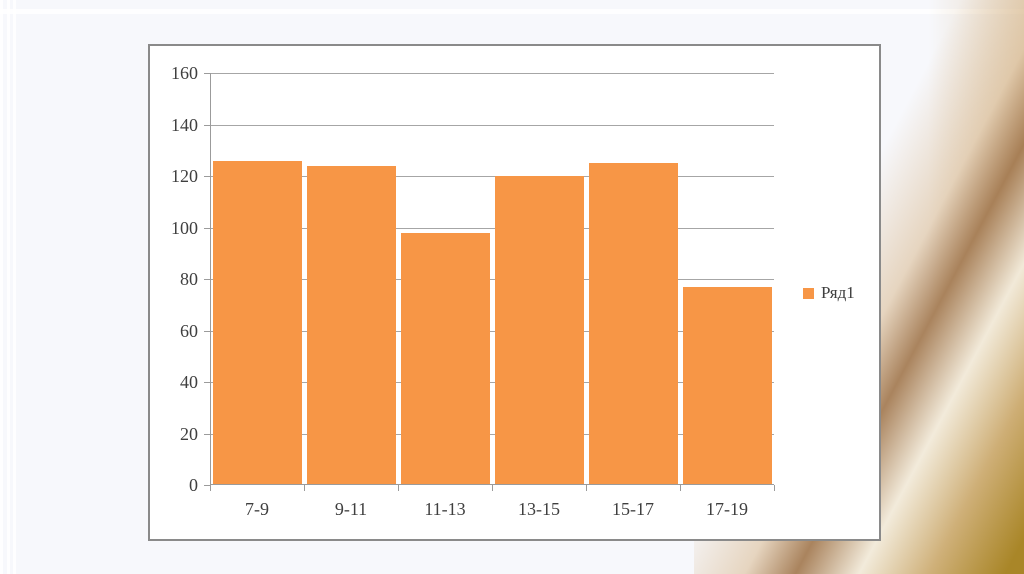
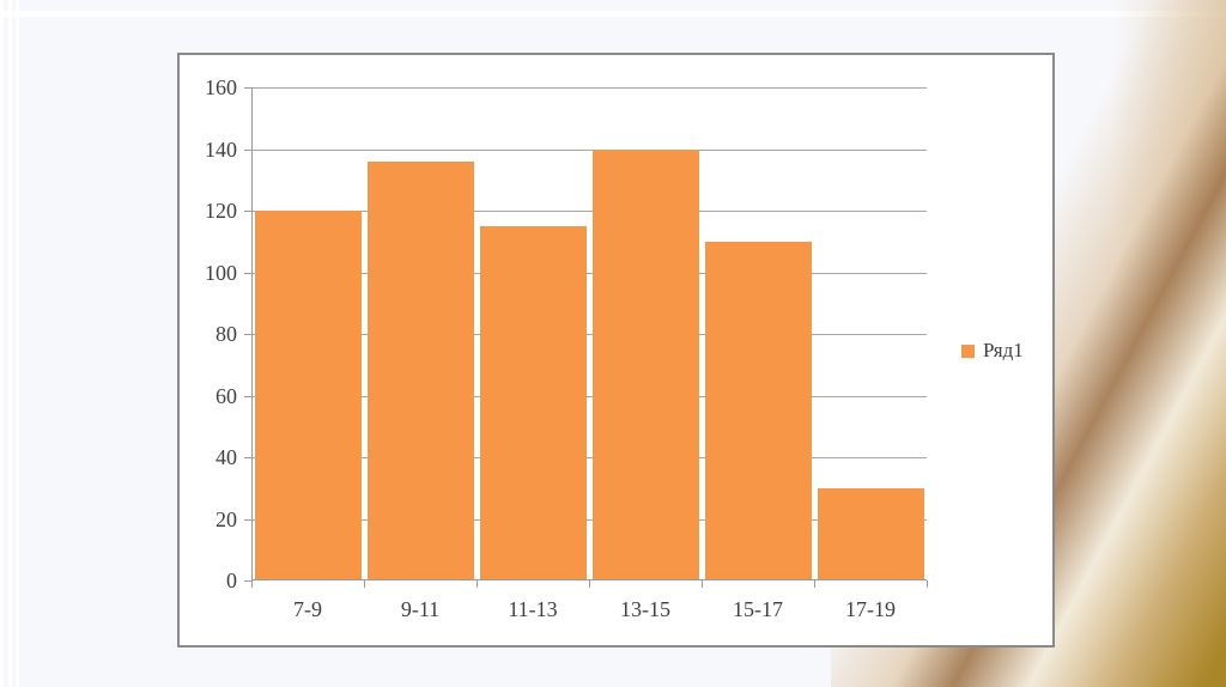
7-9: 126 -> 120
9-11: 124 -> 136
11-13: 98 -> 115
13-15: 120 -> 140
15-17: 125 -> 110
17-19: 77 -> 30
